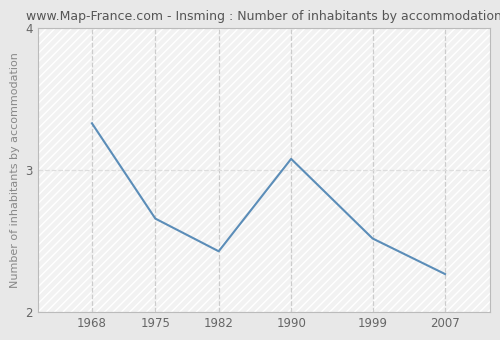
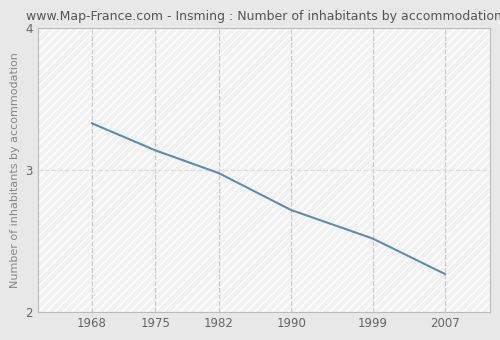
1975: 2.66 -> 3.14
1982: 2.43 -> 2.98
1990: 3.08 -> 2.72
